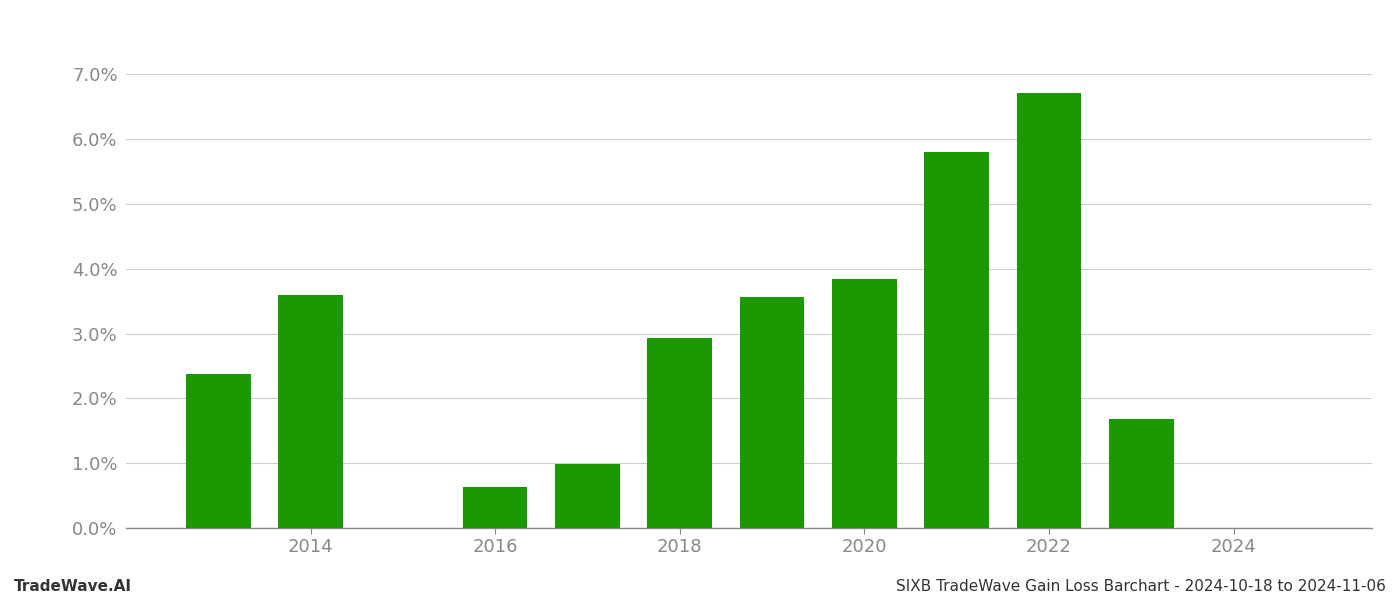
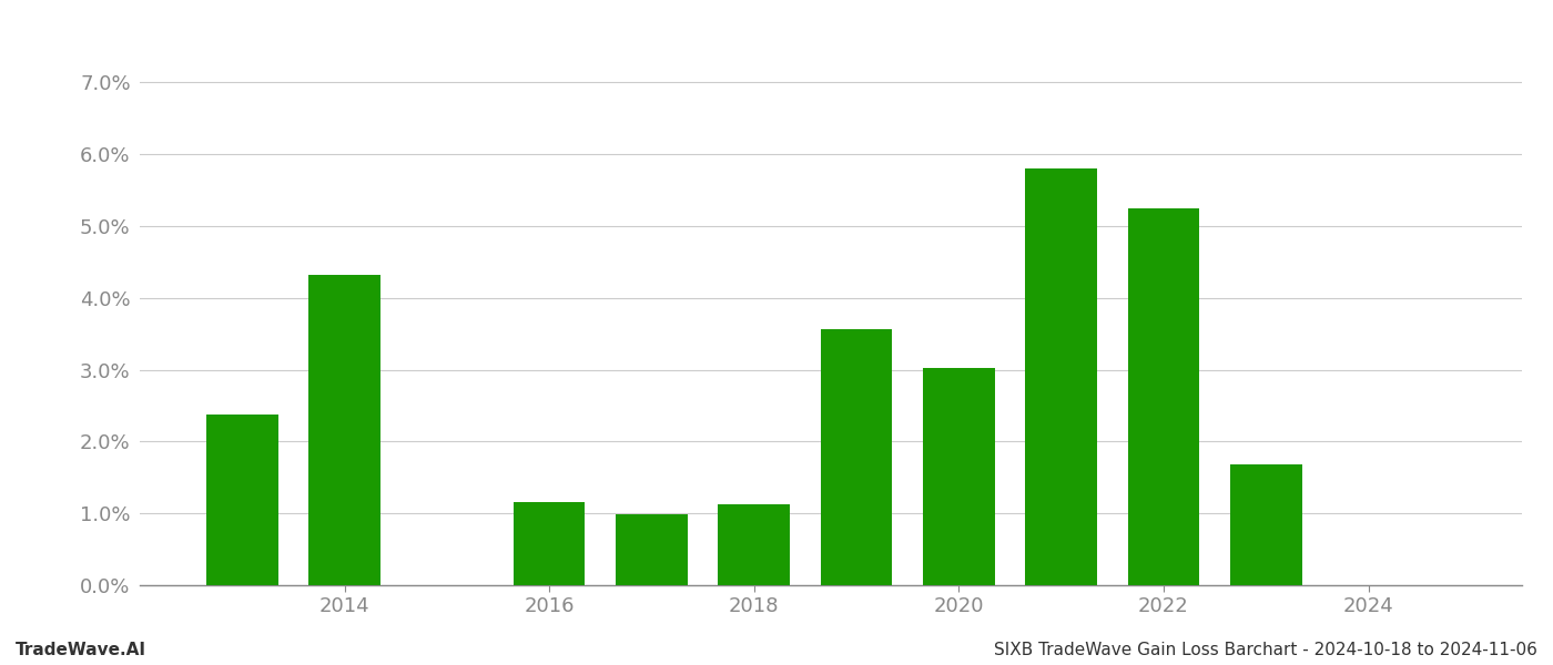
2014: 3.60% -> 4.32%
2016: 0.63% -> 1.16%
2018: 2.93% -> 1.12%
2020: 3.85% -> 3.02%
2022: 6.72% -> 5.24%
